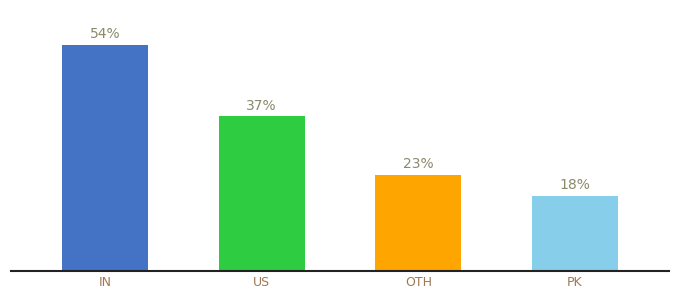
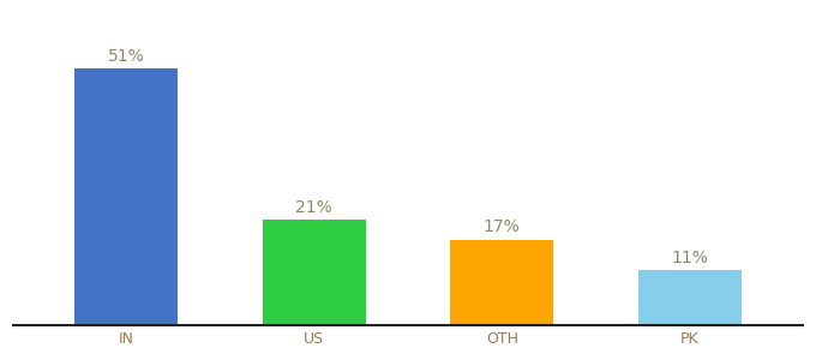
IN: 54% -> 51%
US: 37% -> 21%
OTH: 23% -> 17%
PK: 18% -> 11%
